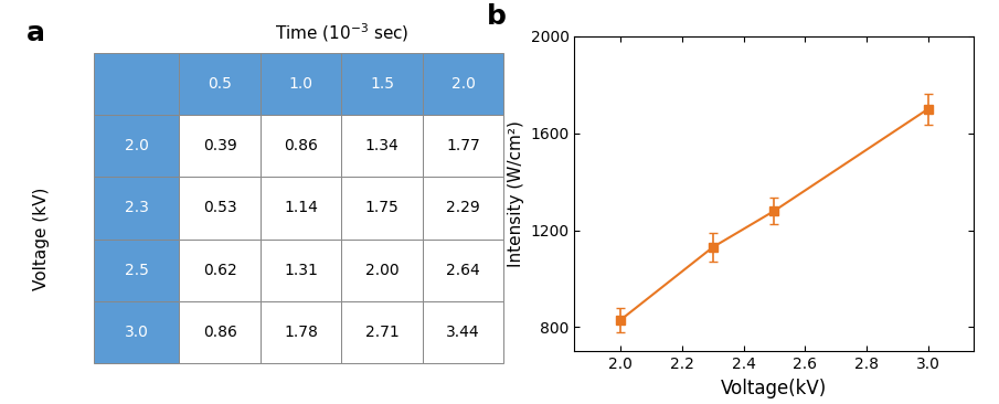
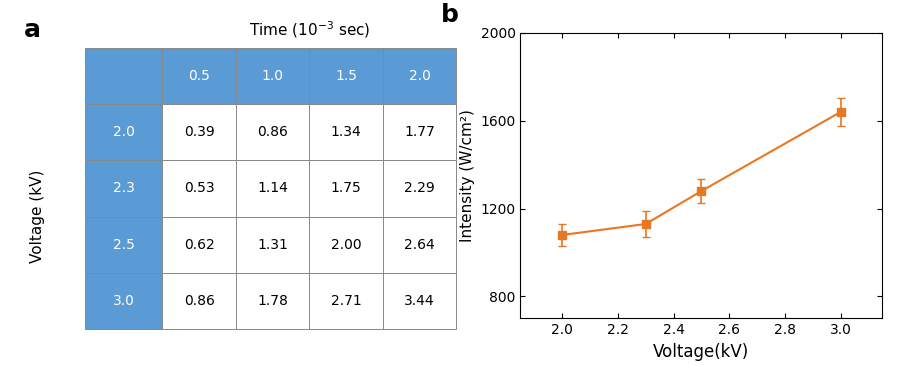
2.0: 830 -> 1080
3.0: 1700 -> 1640
